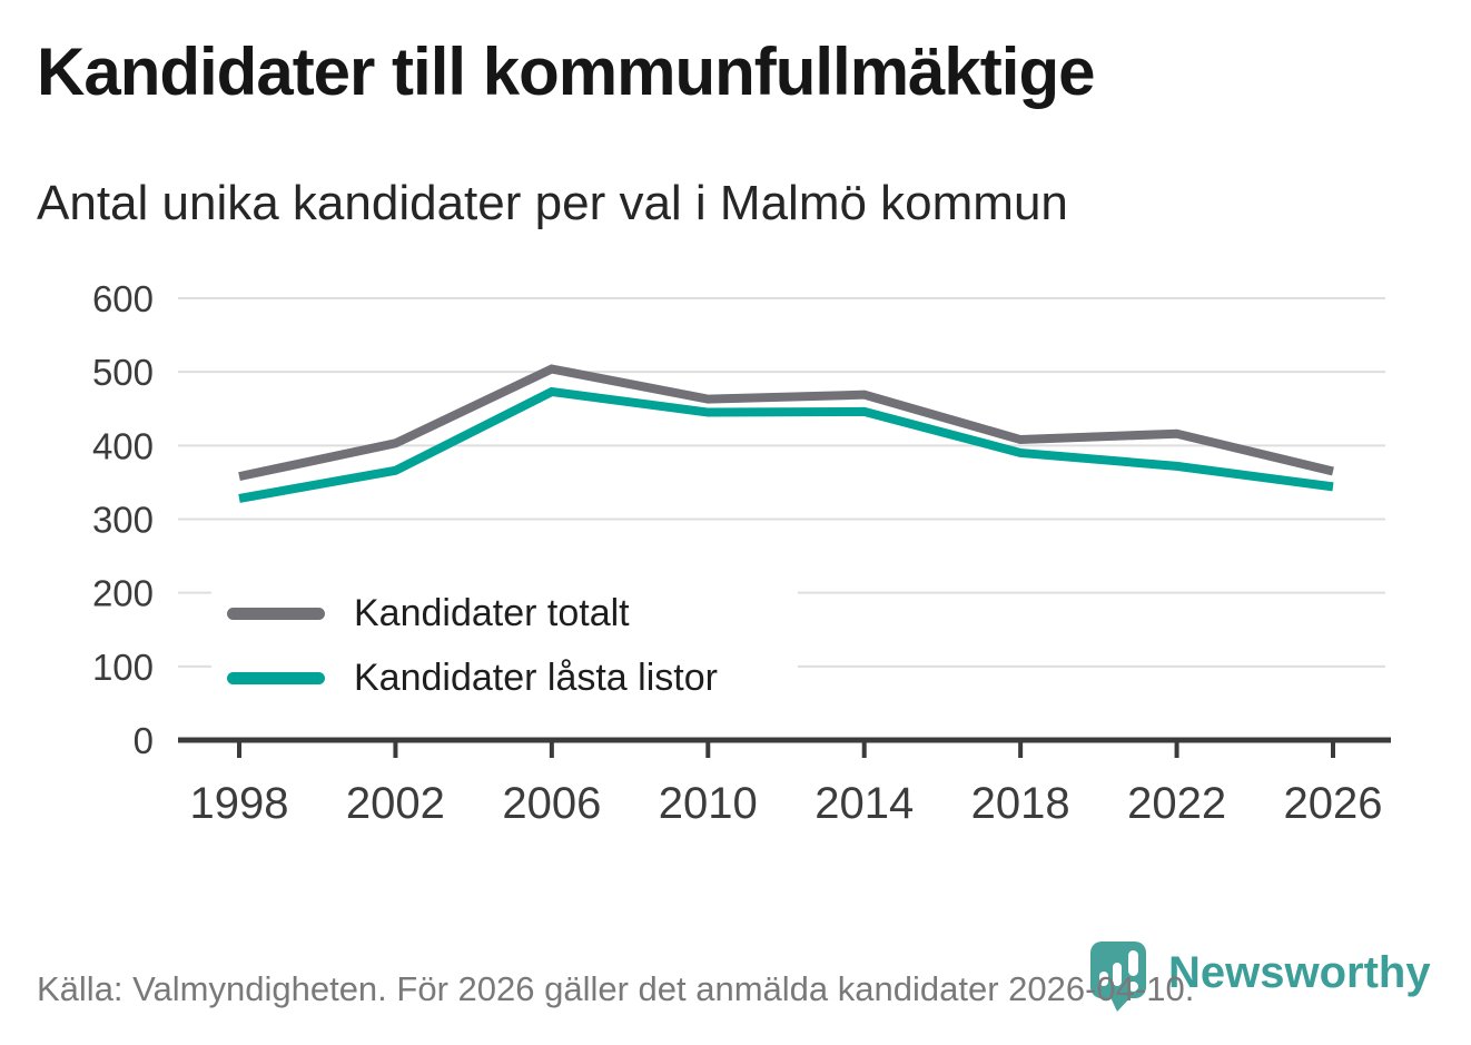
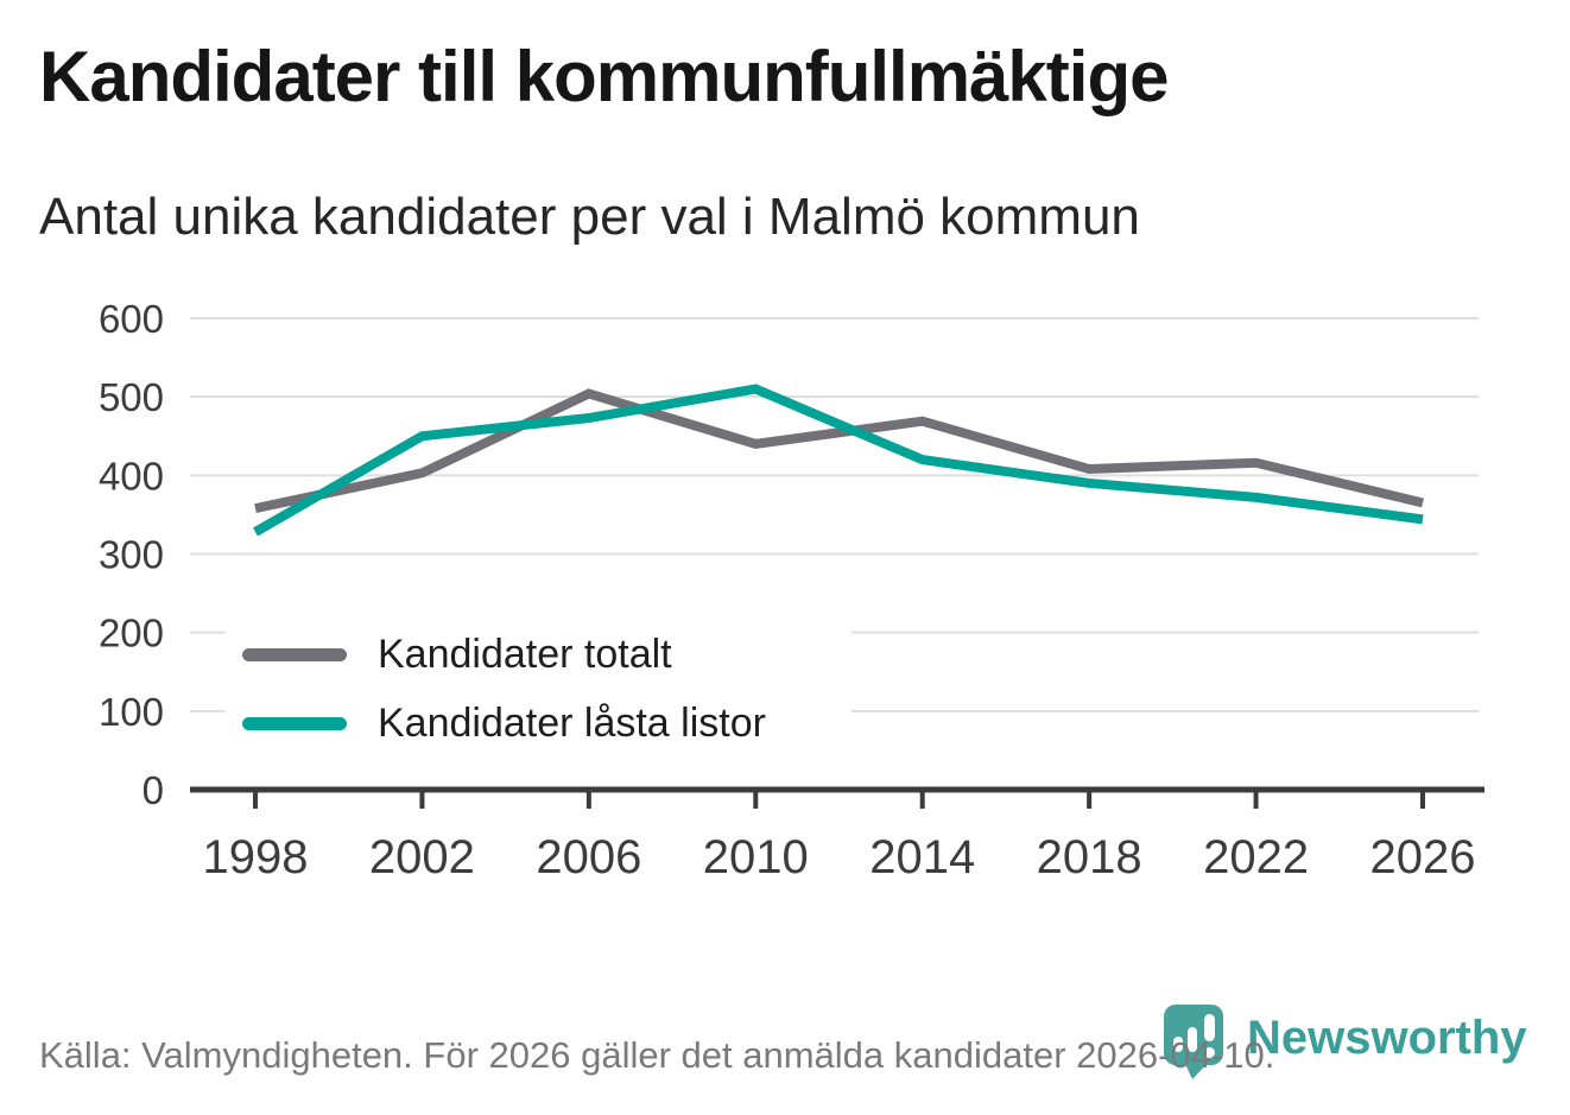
Kandidater låsta listor/2002: 370 -> 450
Kandidater totalt/2010: 460 -> 440
Kandidater låsta listor/2010: 440 -> 510
Kandidater låsta listor/2014: 450 -> 420
